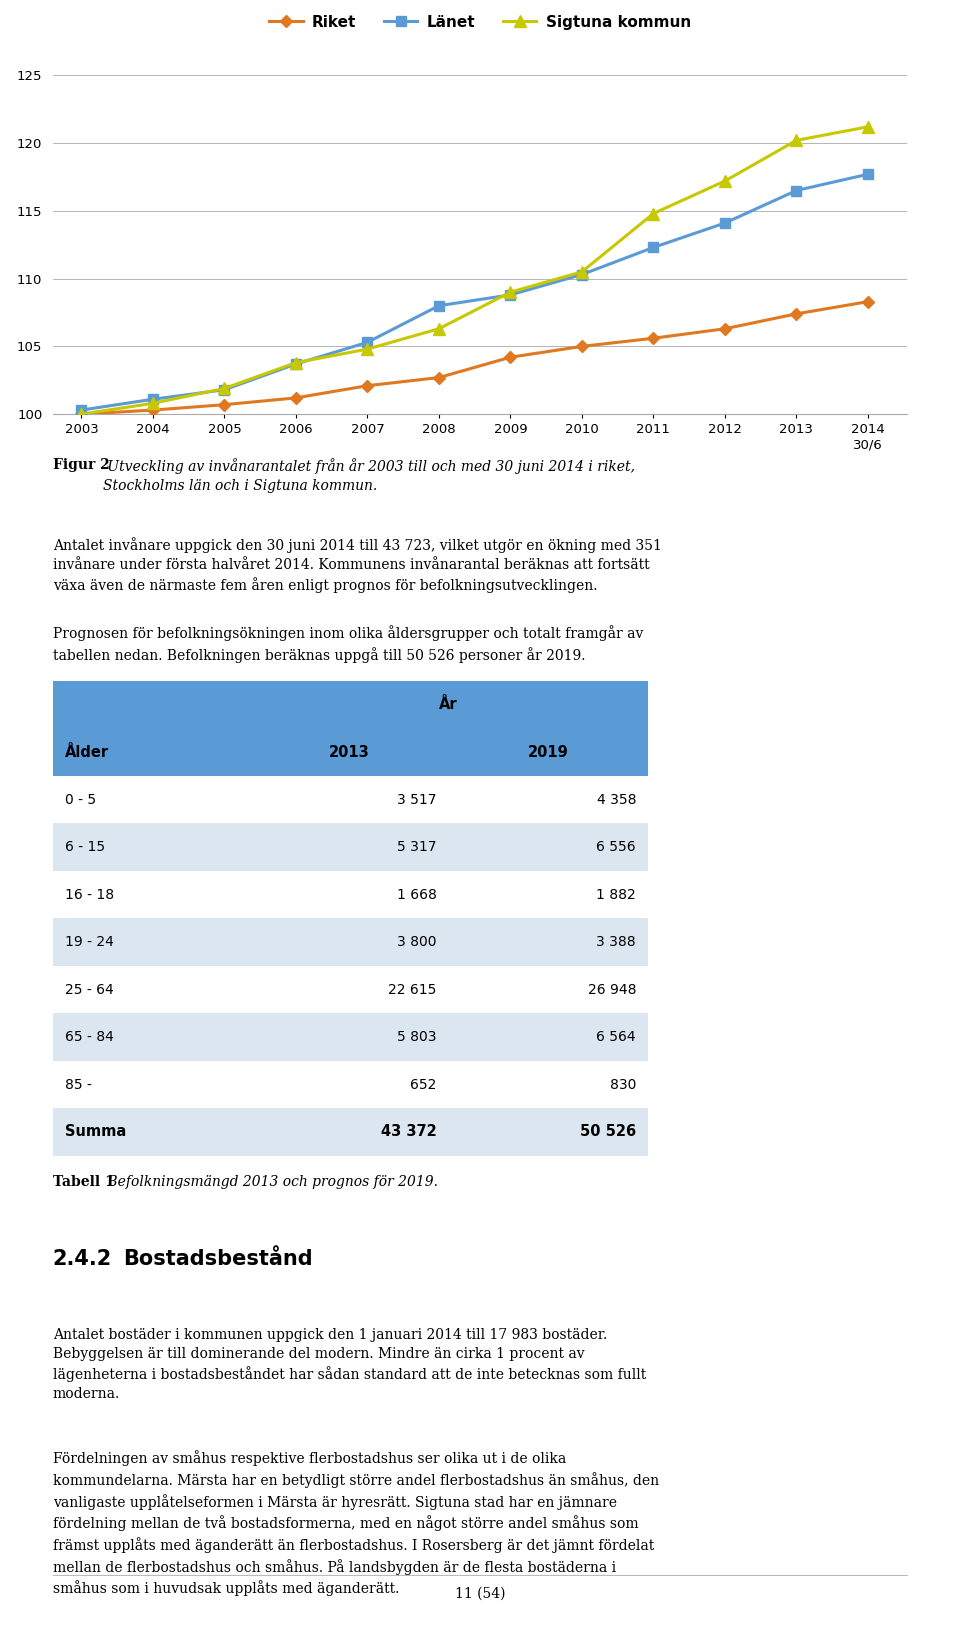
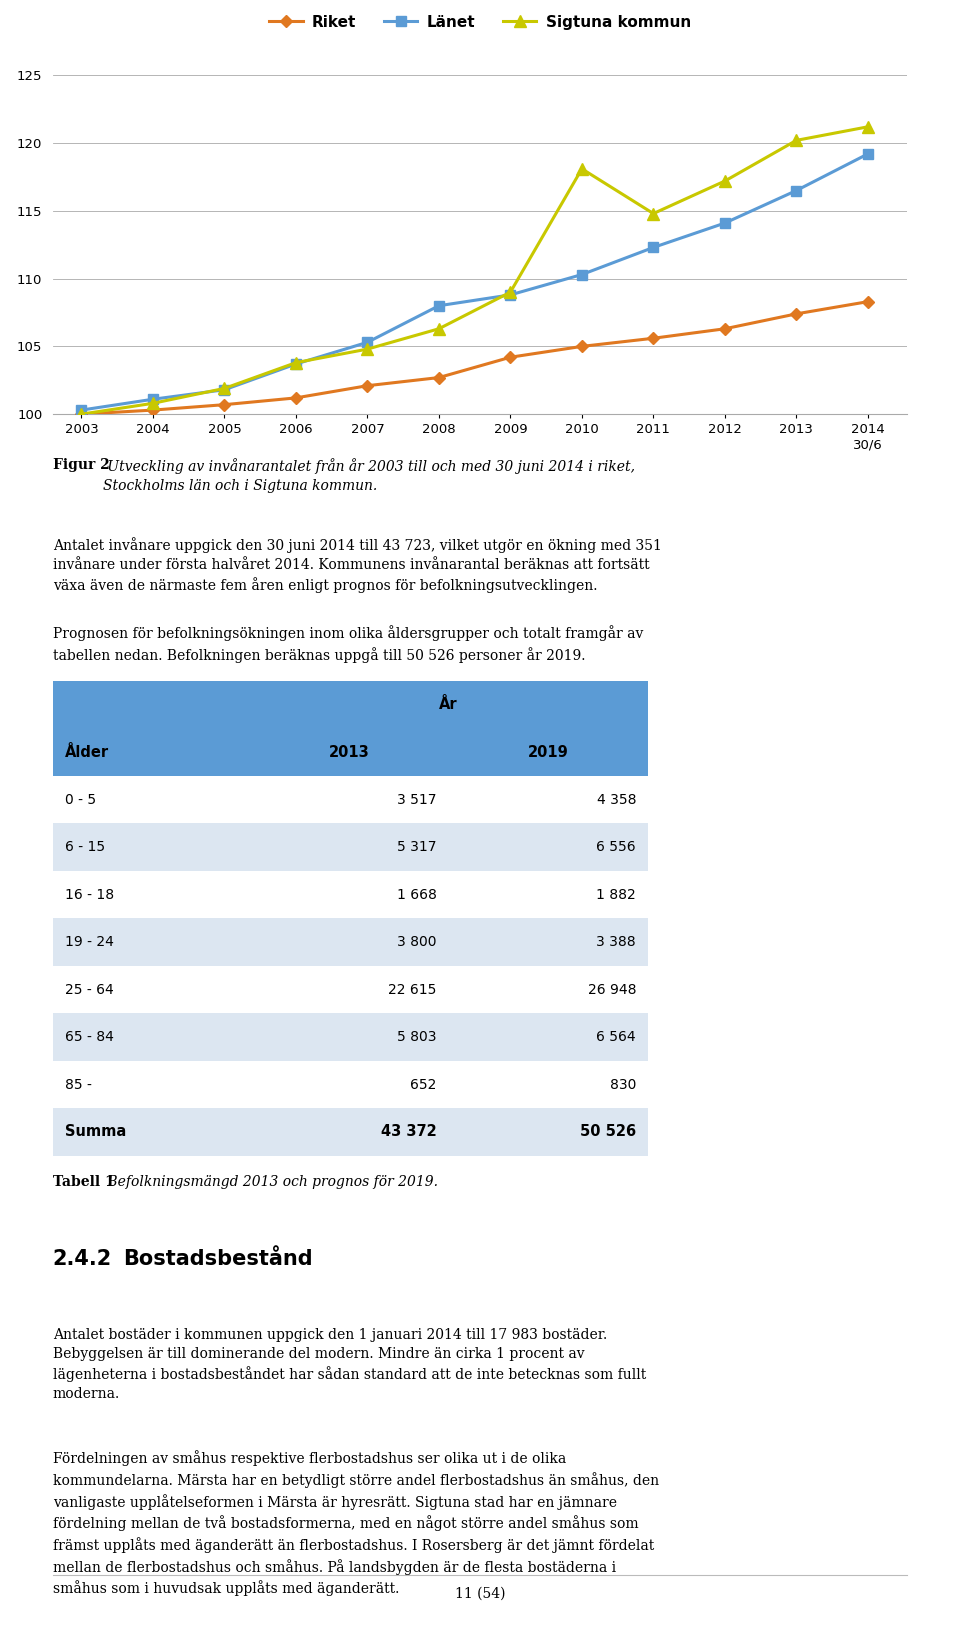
Sigtuna kommun/2010: 110.5 -> 118.1
Länet/2014 30/6: 117.7 -> 119.2
